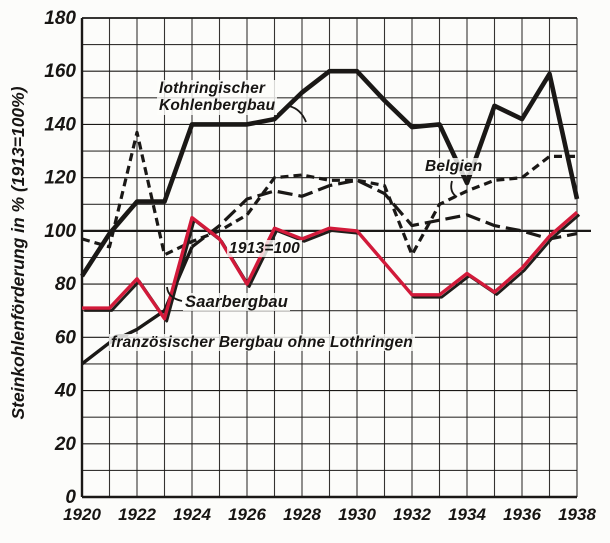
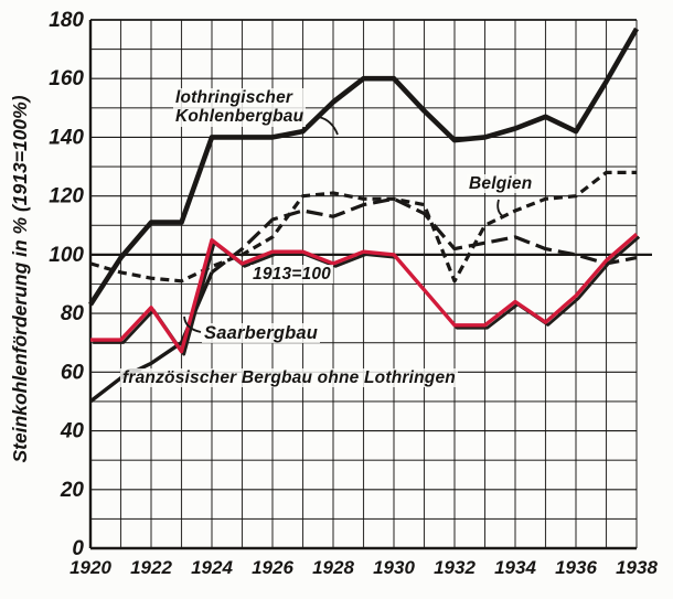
Belgien/1922: 137 -> 92
Saarbergbau/1926: 80 -> 101
lothringischer Kohlenbergbau/1934: 118 -> 143
lothringischer Kohlenbergbau/1938: 112 -> 177
